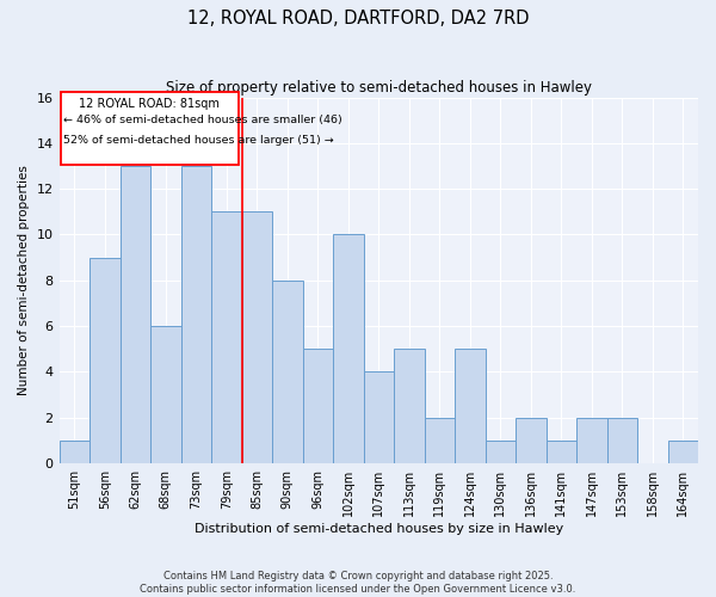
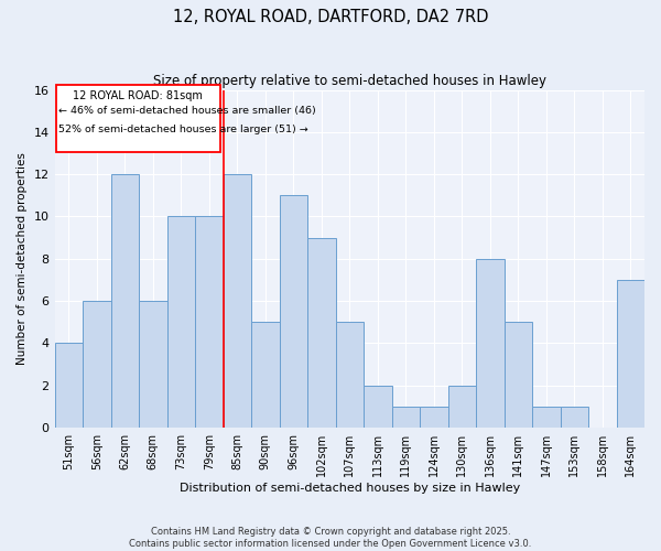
51sqm: 1 -> 4
56sqm: 9 -> 6
62sqm: 13 -> 12
73sqm: 13 -> 10
79sqm: 11 -> 10
85sqm: 11 -> 12
90sqm: 8 -> 5
96sqm: 5 -> 11
102sqm: 10 -> 9
107sqm: 4 -> 5
113sqm: 5 -> 2
119sqm: 2 -> 1
124sqm: 5 -> 1
130sqm: 1 -> 2
136sqm: 2 -> 8
141sqm: 1 -> 5
147sqm: 2 -> 1
153sqm: 2 -> 1
164sqm: 1 -> 7
